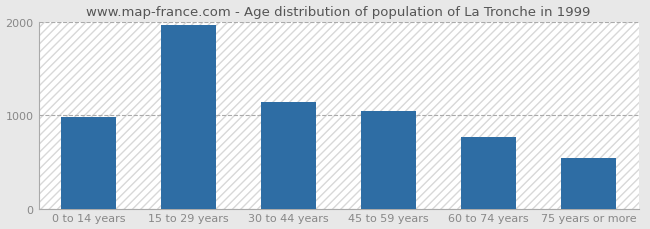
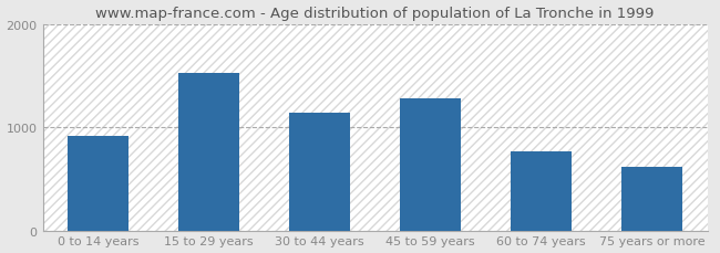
0 to 14 years: 980 -> 920
15 to 29 years: 1960 -> 1520
45 to 59 years: 1040 -> 1280
75 years or more: 540 -> 620
